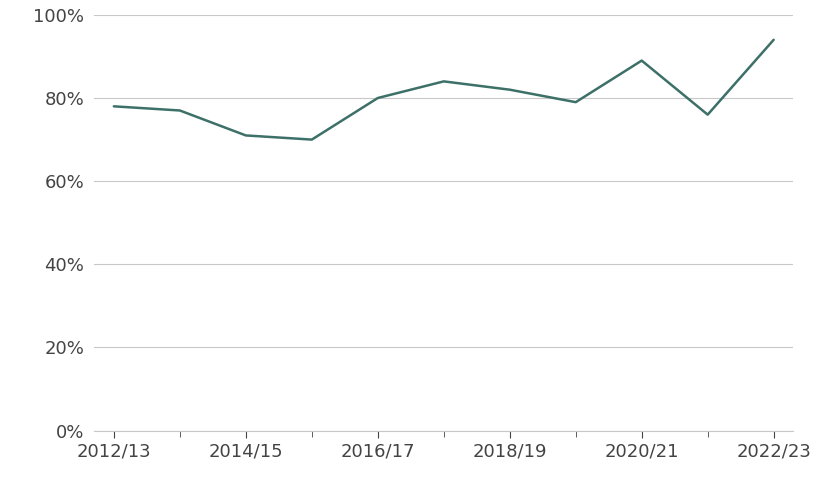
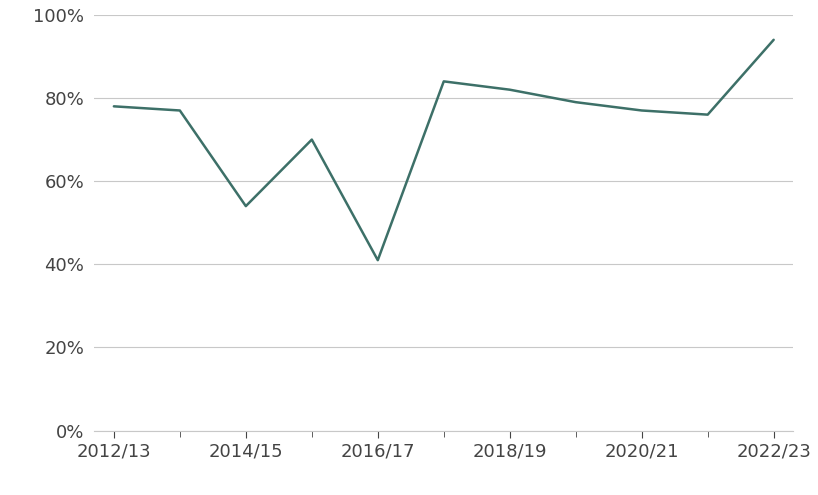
2014/15: 71% -> 54%
2016/17: 80% -> 41%
2020/21: 89% -> 77%
